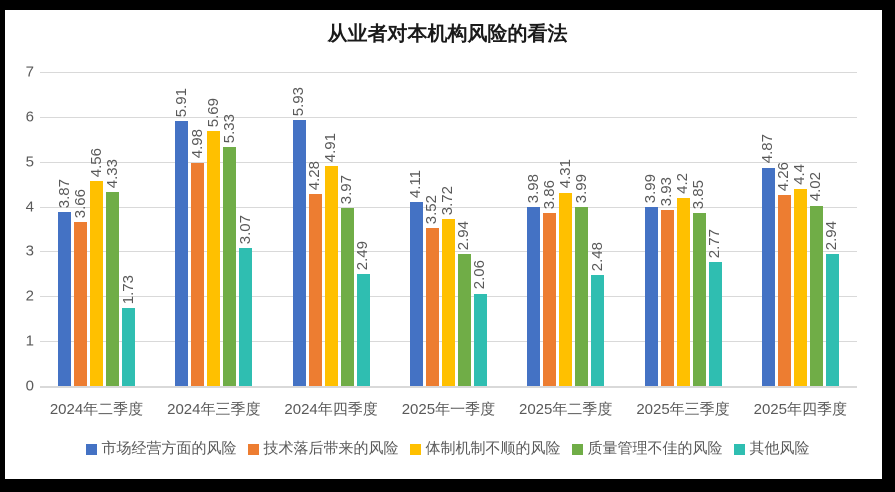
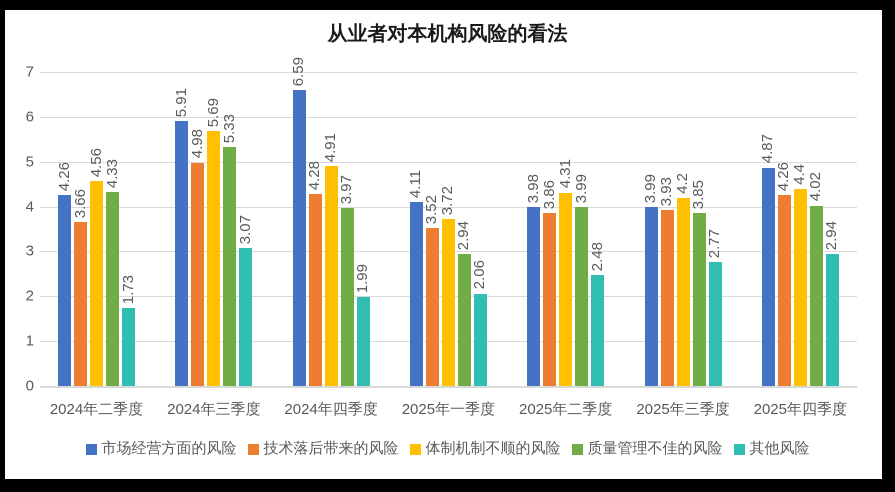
市场经营方面的风险/2024年二季度: 3.87 -> 4.26
市场经营方面的风险/2024年四季度: 5.93 -> 6.59
其他风险/2024年四季度: 2.49 -> 1.99
